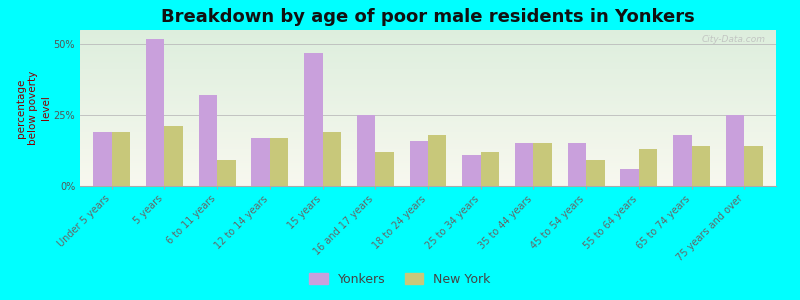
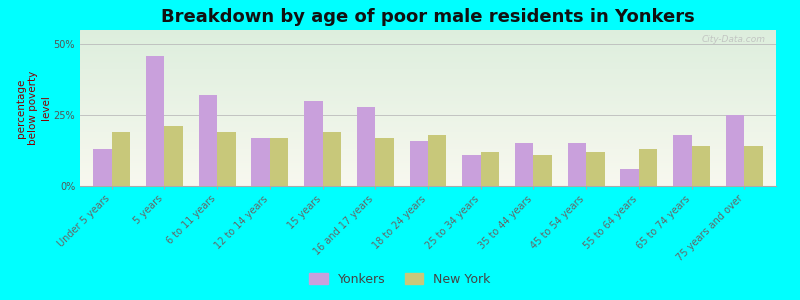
Yonkers/Under 5 years: 19% -> 13%
Yonkers/5 years: 52% -> 46%
New York/6 to 11 years: 9% -> 19%
Yonkers/15 years: 47% -> 30%
Yonkers/16 and 17 years: 25% -> 28%
New York/16 and 17 years: 12% -> 17%
New York/35 to 44 years: 15% -> 11%
New York/45 to 54 years: 9% -> 12%
